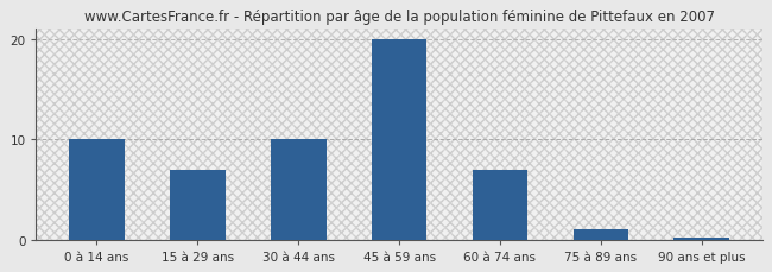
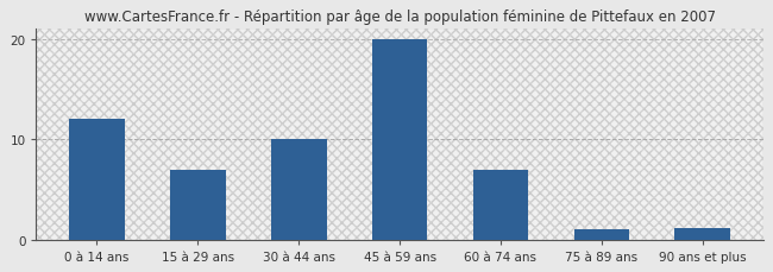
0 à 14 ans: 10.0 -> 12.0
90 ans et plus: 0.2 -> 1.2
